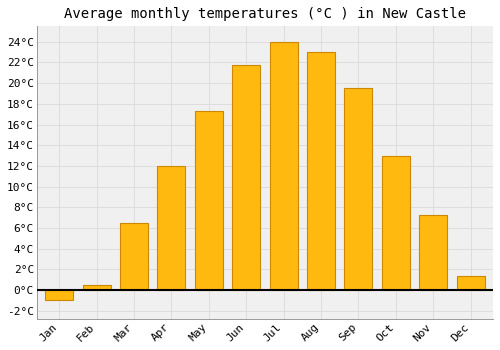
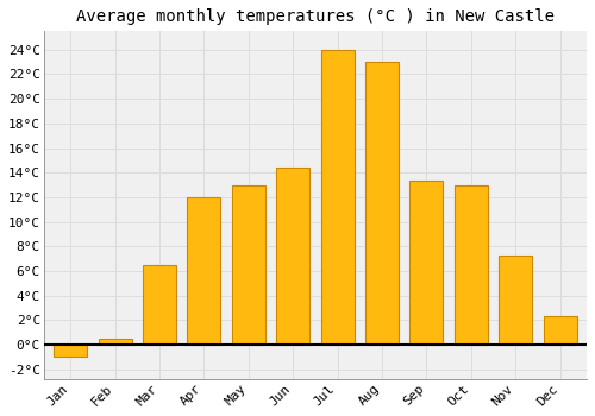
May: 17.3°C -> 13.0°C
Jun: 21.8°C -> 14.4°C
Sep: 19.5°C -> 13.3°C
Dec: 1.3°C -> 2.3°C
